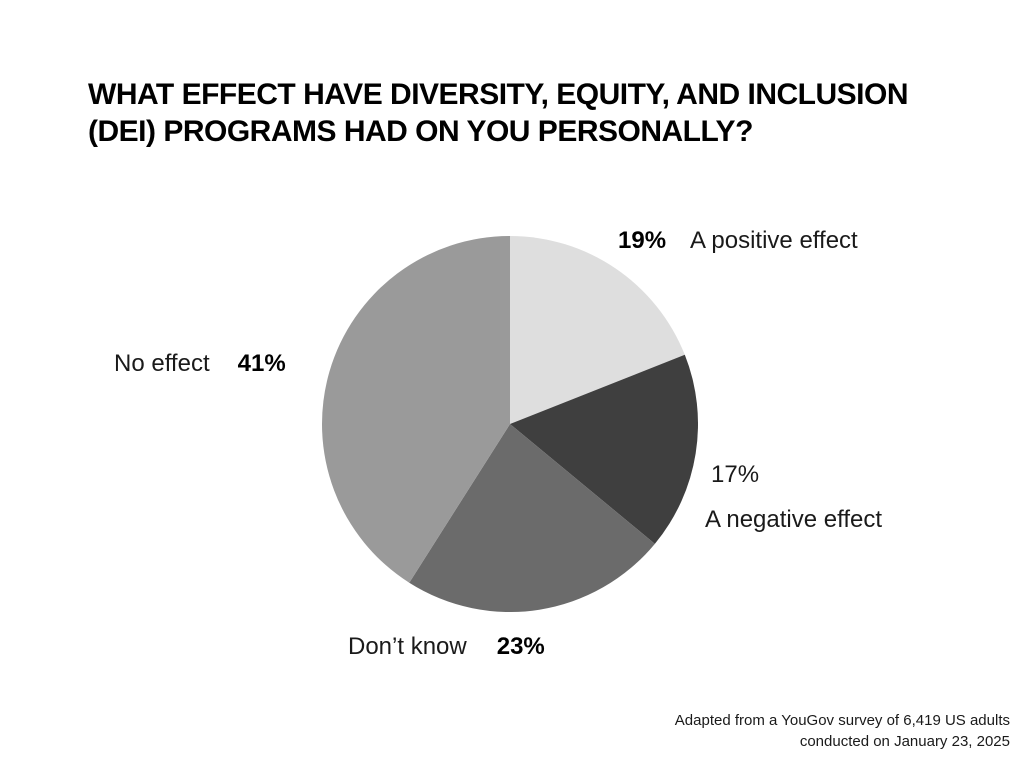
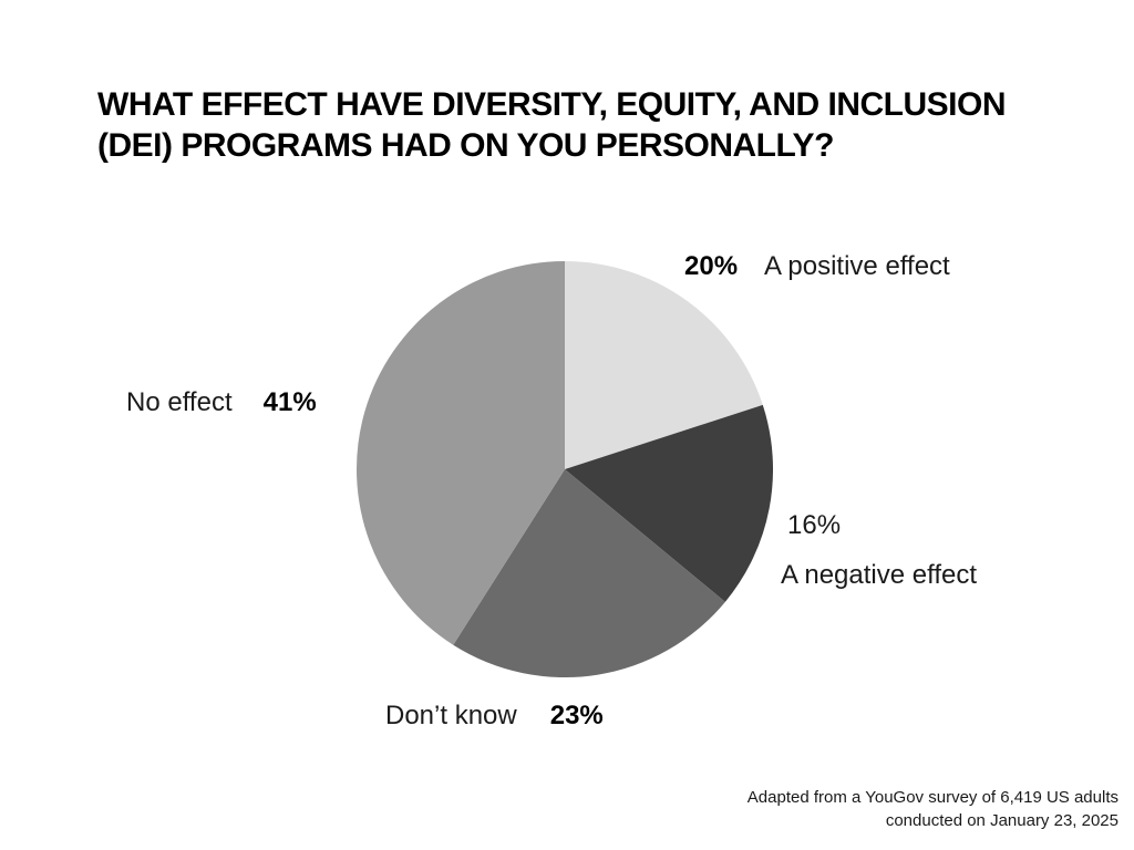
A positive effect: 19% -> 20%
A negative effect: 17% -> 16%
